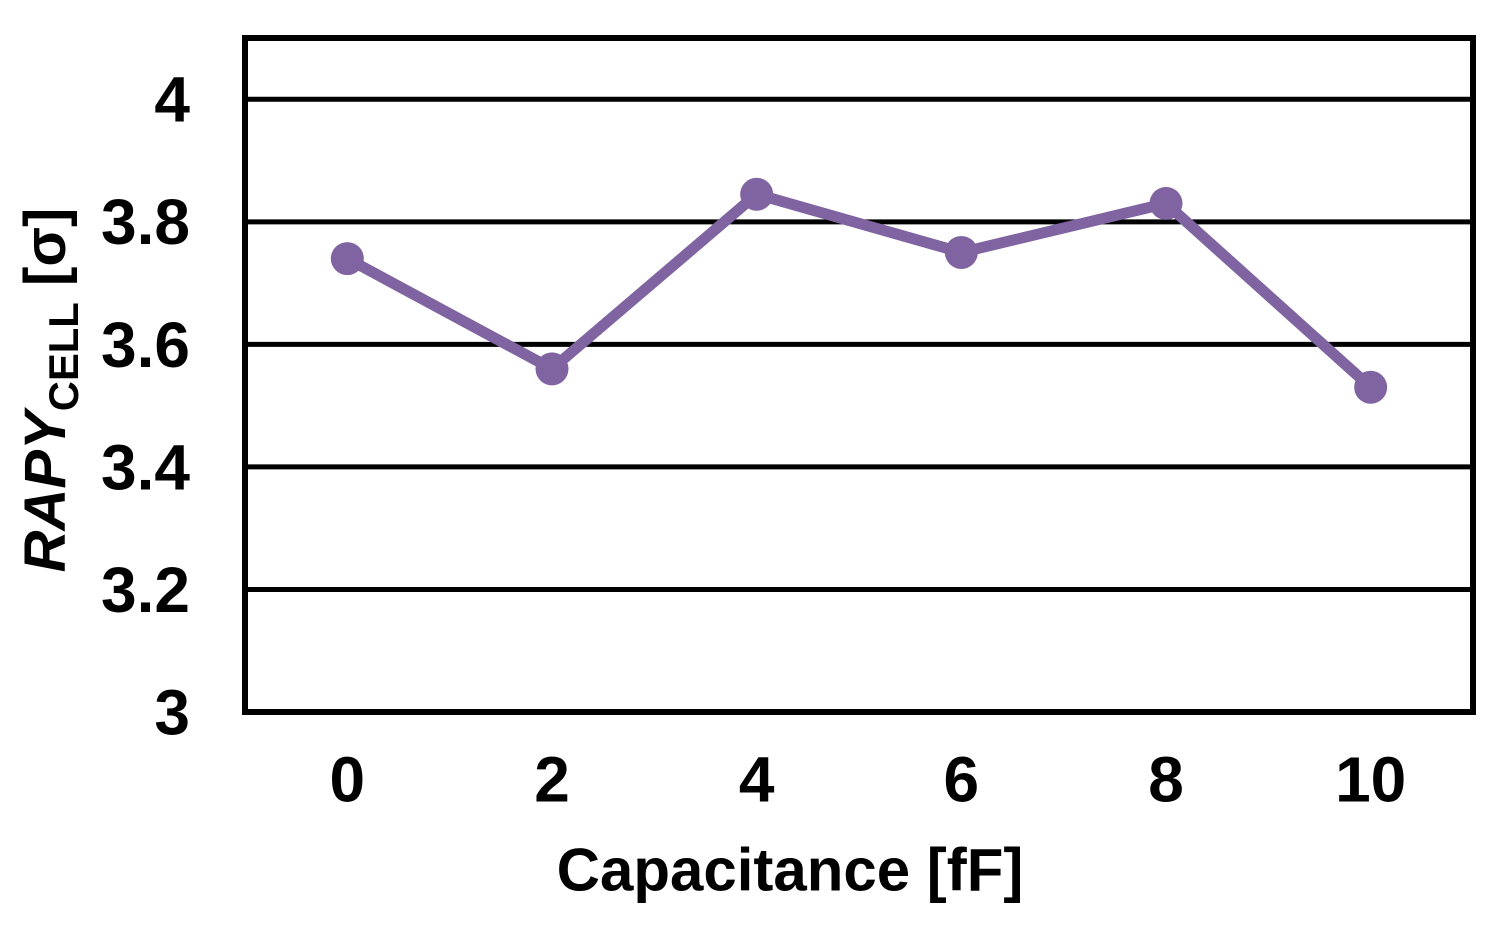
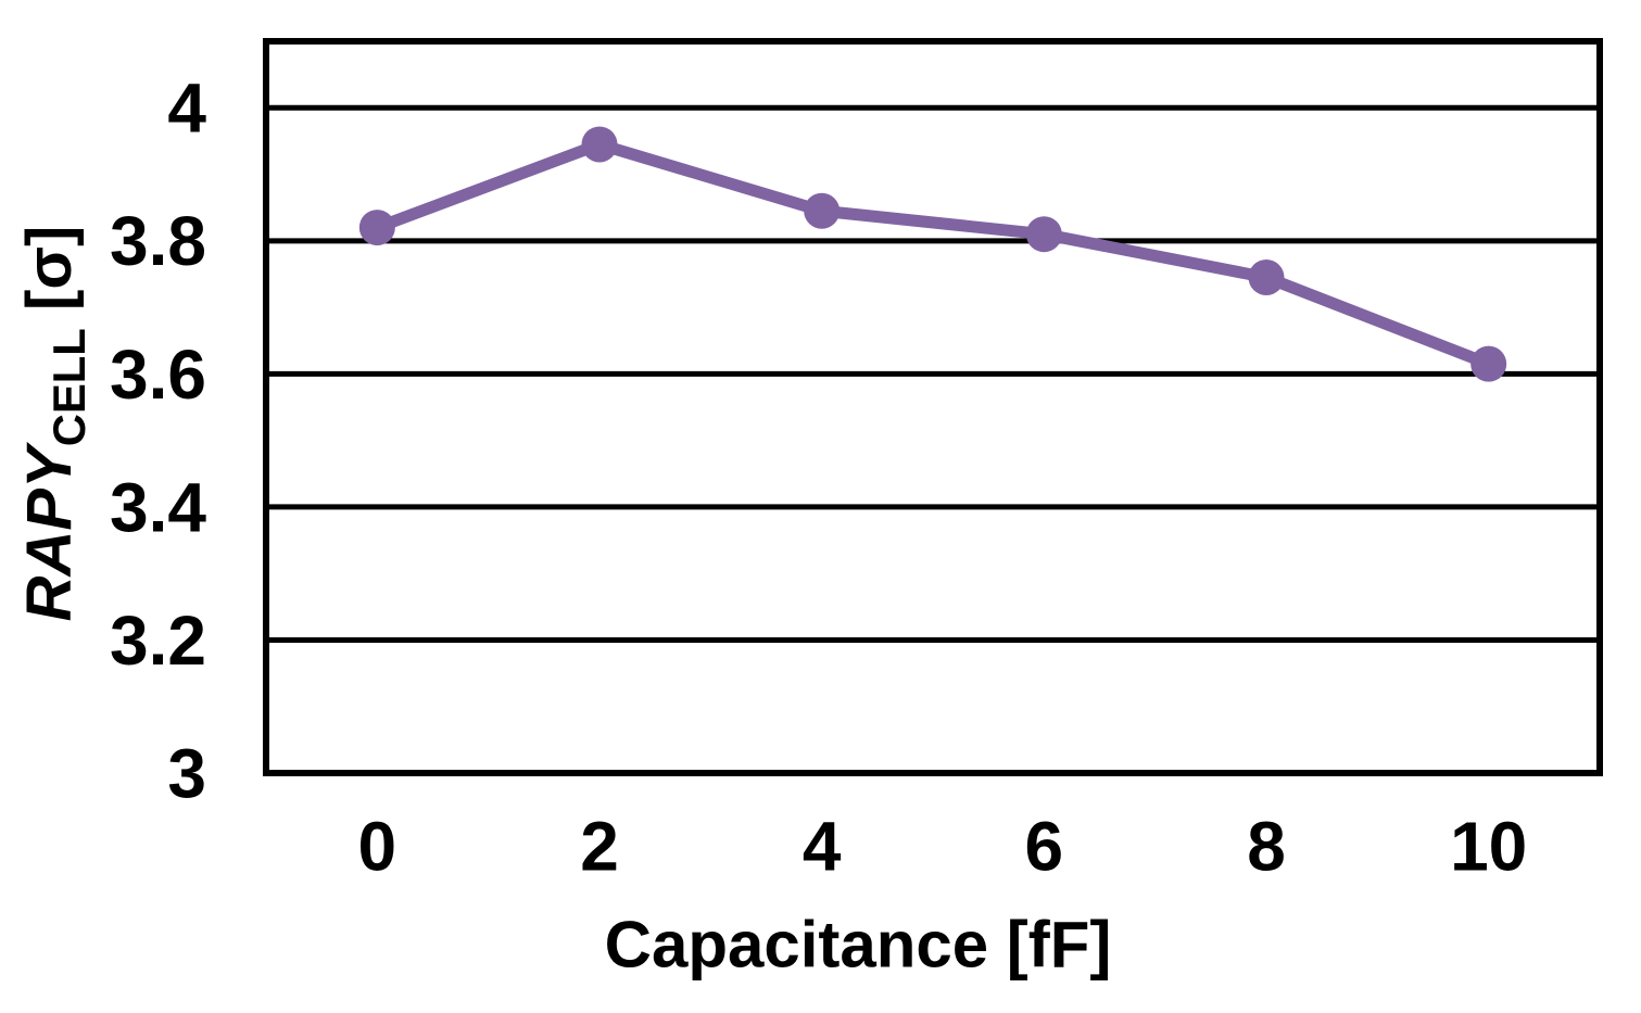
0: 3.74 -> 3.82
2: 3.56 -> 3.94
6: 3.75 -> 3.81
8: 3.83 -> 3.75
10: 3.53 -> 3.62
